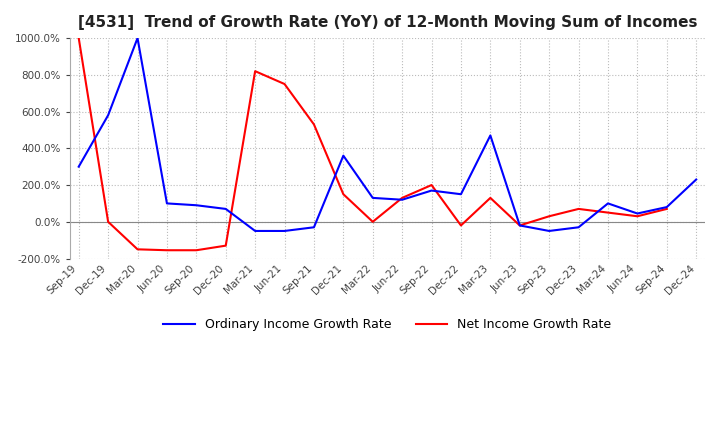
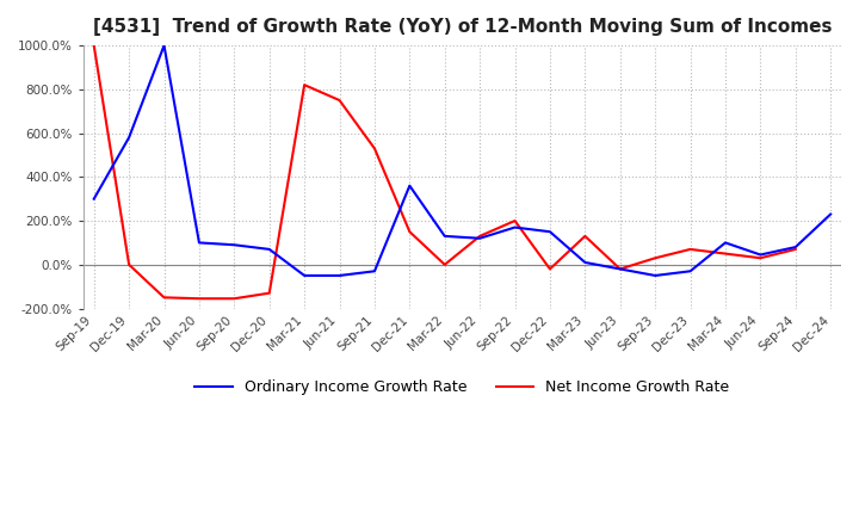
Ordinary Income Growth Rate/Mar-23: 470% -> 10%
